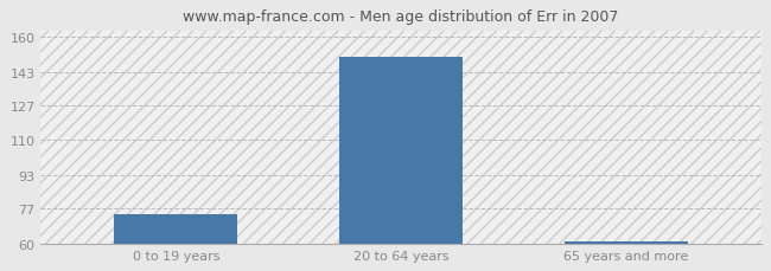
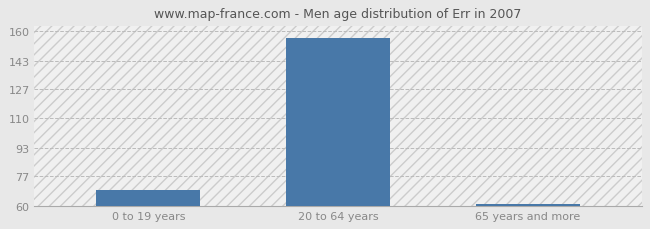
0 to 19 years: 74 -> 69
20 to 64 years: 150 -> 156
